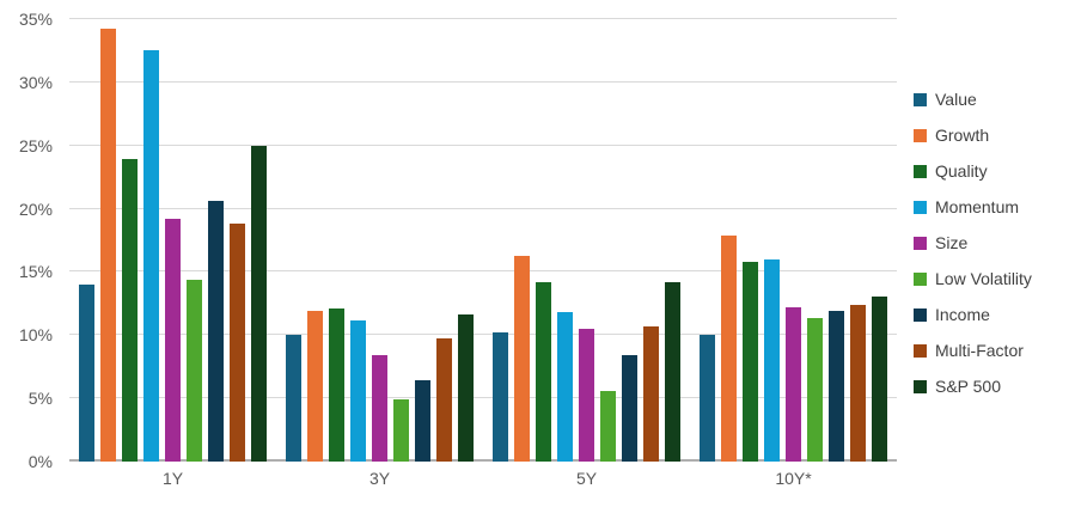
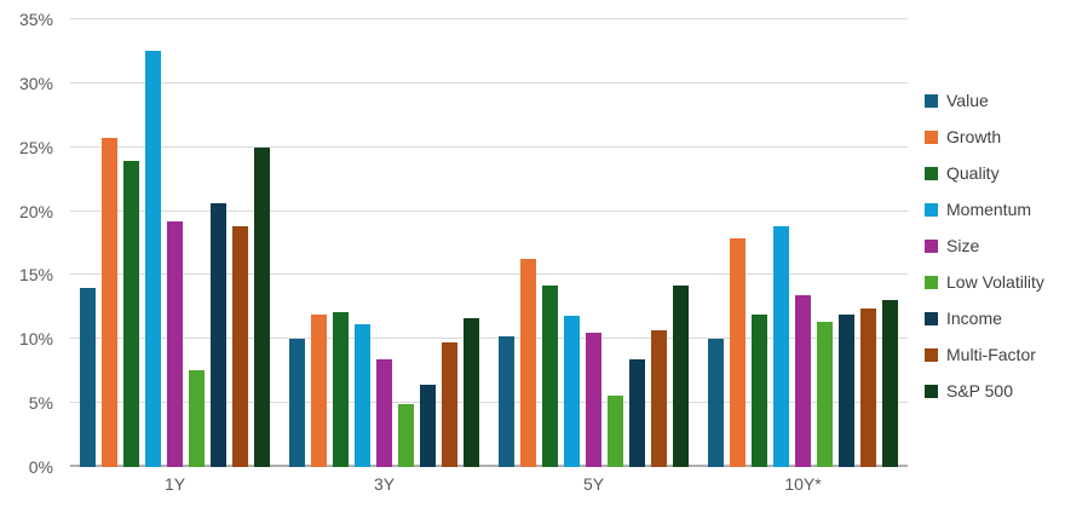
Growth/1Y: 34.2% -> 25.7%
Low Volatility/1Y: 14.4% -> 7.6%
Quality/10Y*: 15.8% -> 11.9%
Momentum/10Y*: 16.0% -> 18.8%
Size/10Y*: 12.2% -> 13.4%
